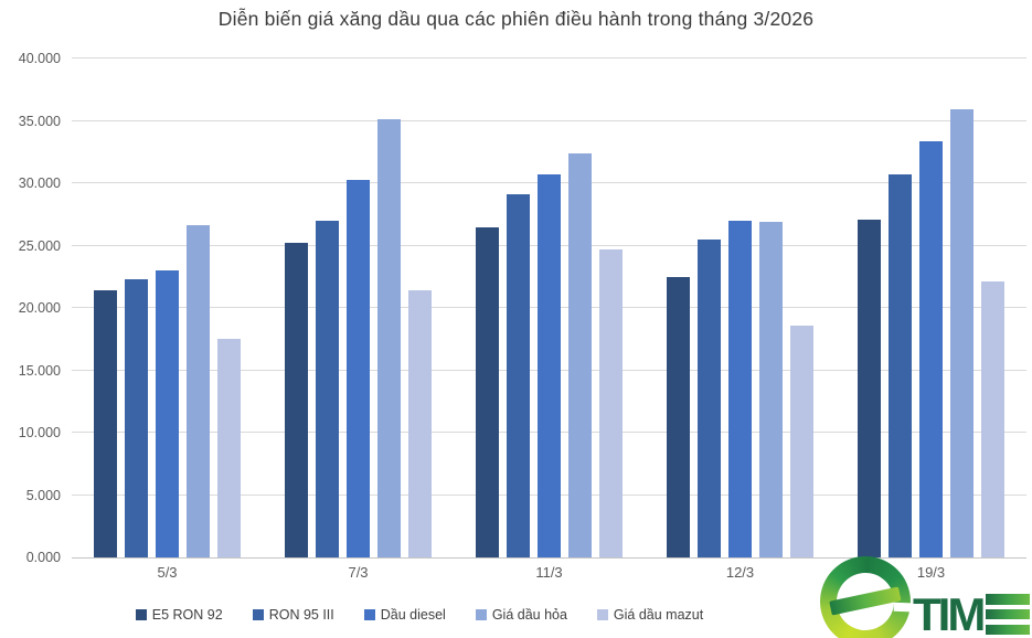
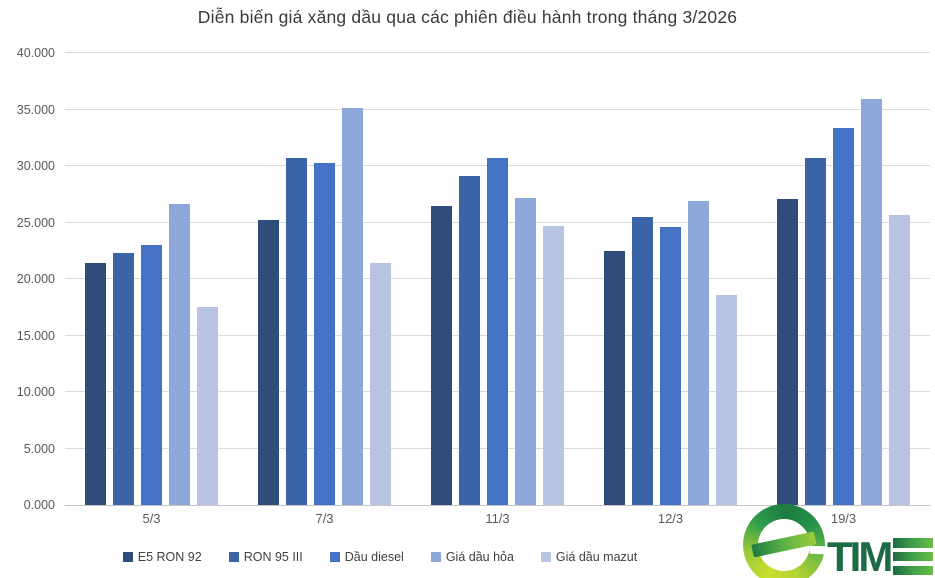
RON 95 III/7/3: 27000 -> 30700
Giá dầu hỏa/11/3: 32400 -> 27200
Dầu diesel/12/3: 27000 -> 24600
Giá dầu mazut/19/3: 22100 -> 25700
